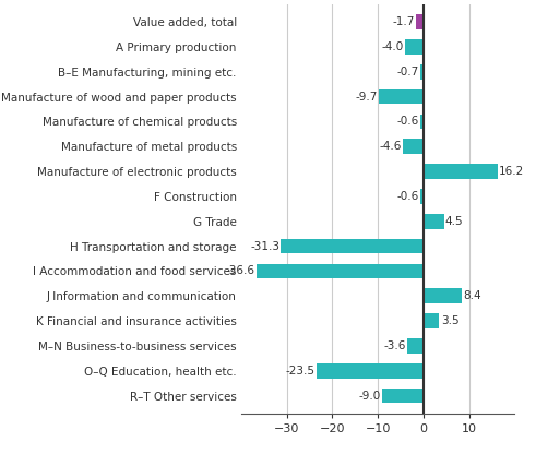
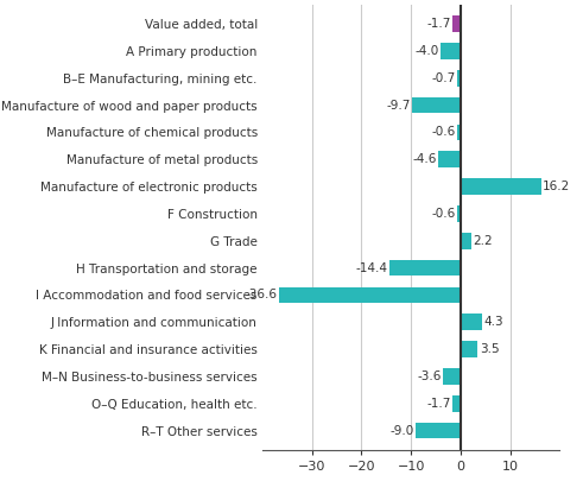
G Trade: 4.5 -> 2.2
H Transportation and storage: -31.3 -> -14.4
J Information and communication: 8.4 -> 4.3
O–Q Education, health etc.: -23.5 -> -1.7
